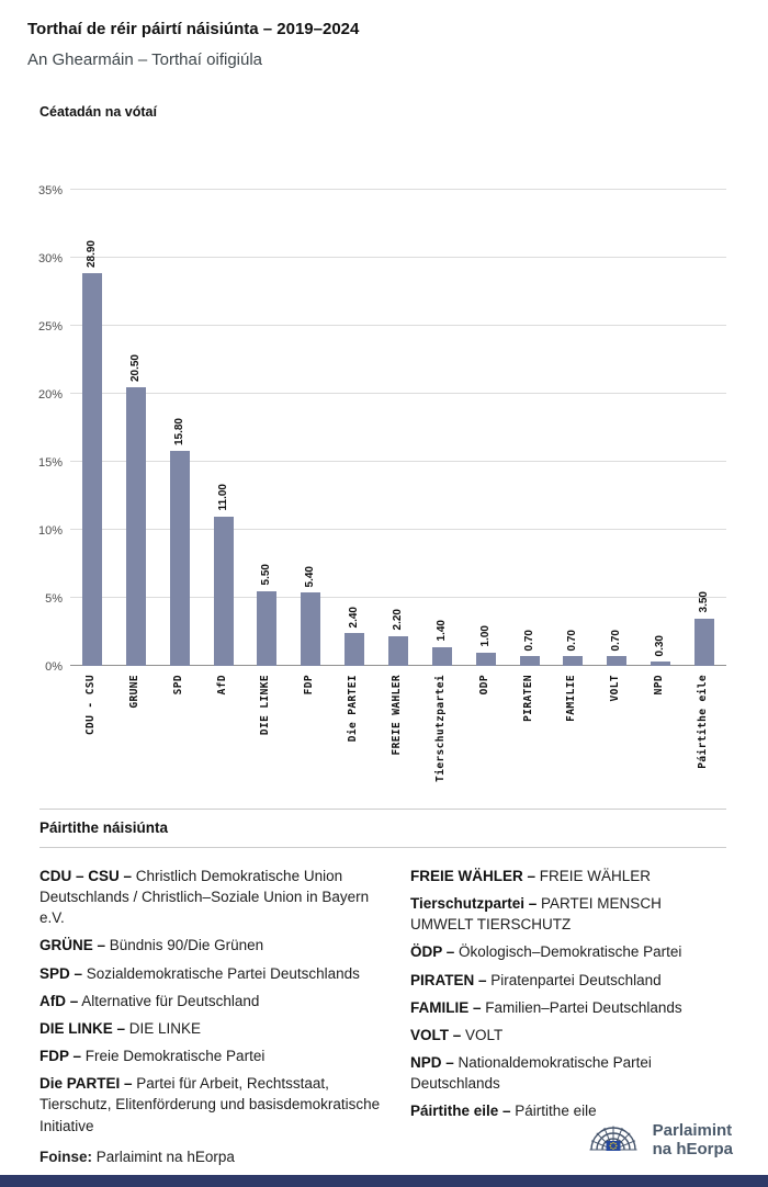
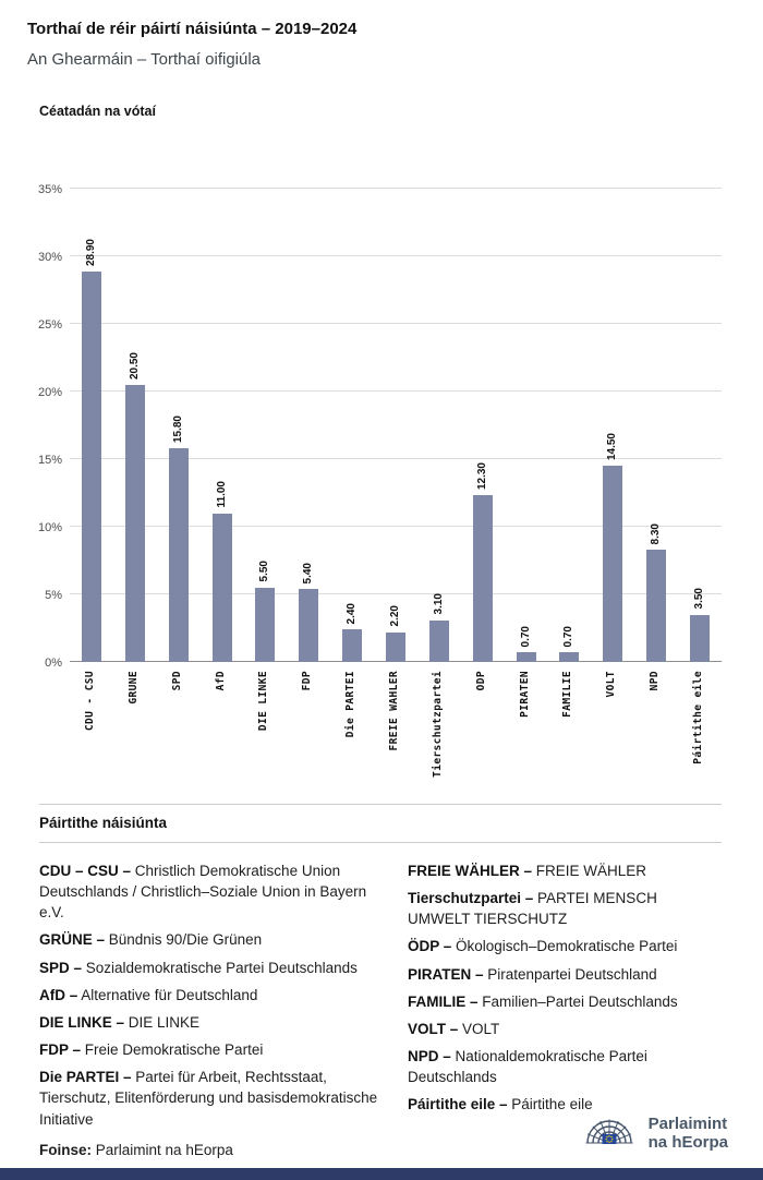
Tierschutzpartei: 1.40 -> 3.10
ÖDP: 1.00 -> 12.30
VOLT: 0.70 -> 14.50
NPD: 0.30 -> 8.30
